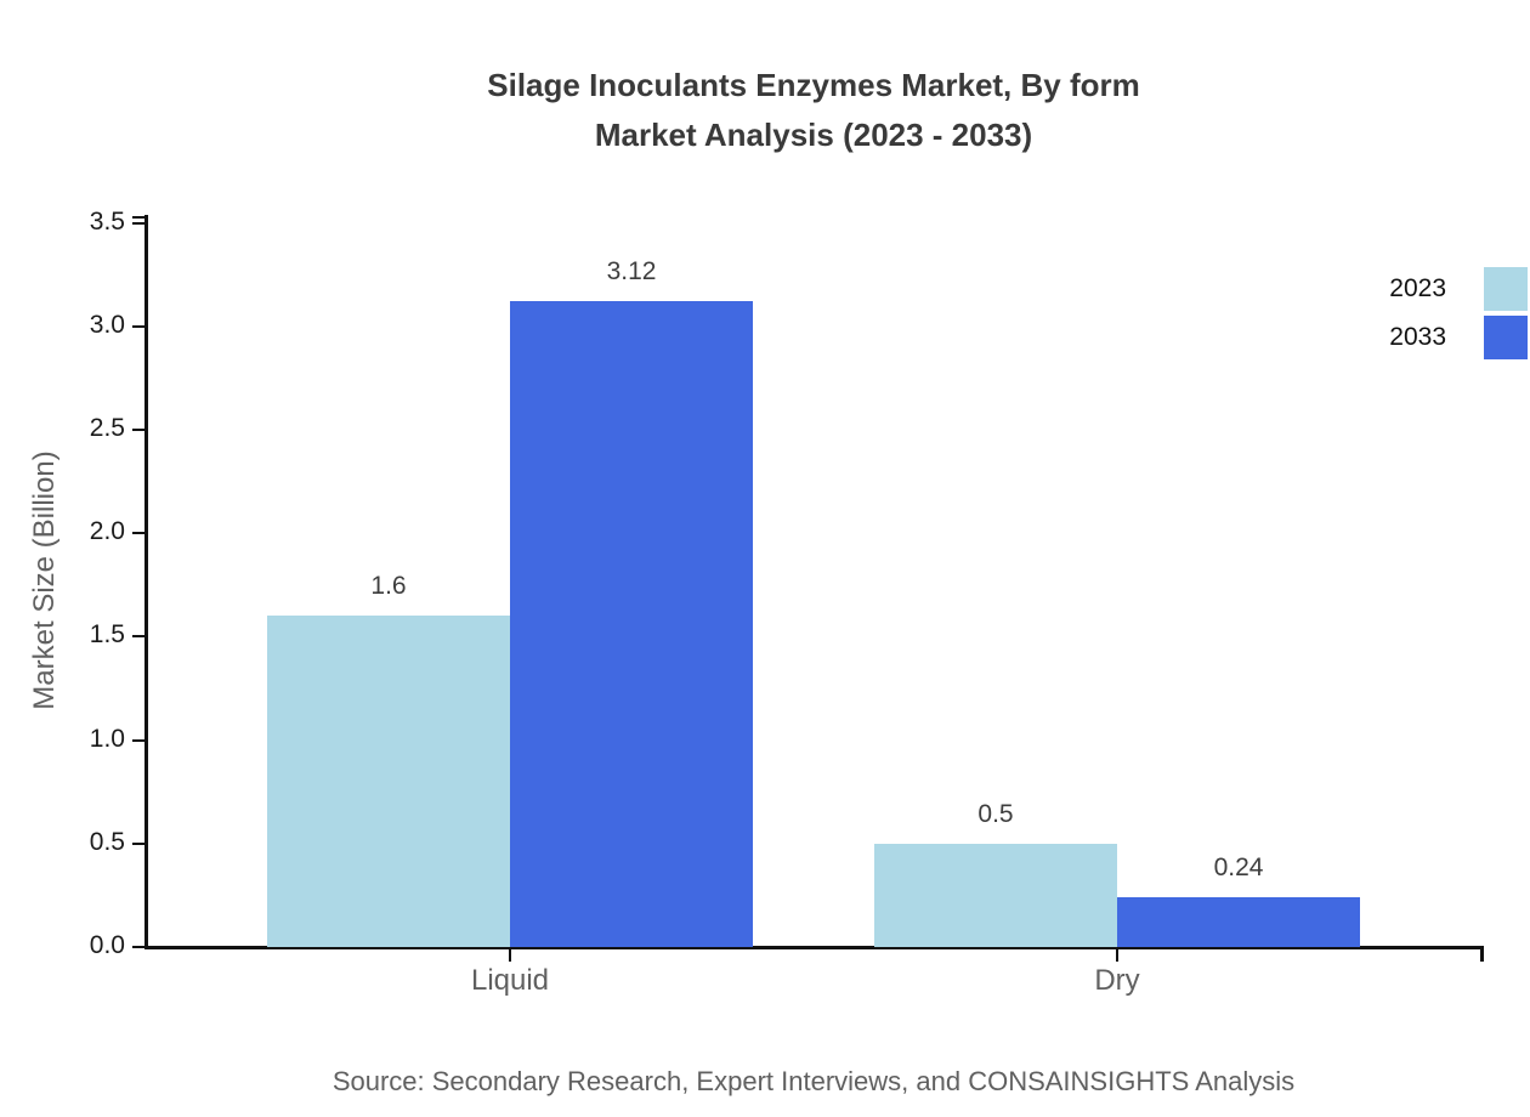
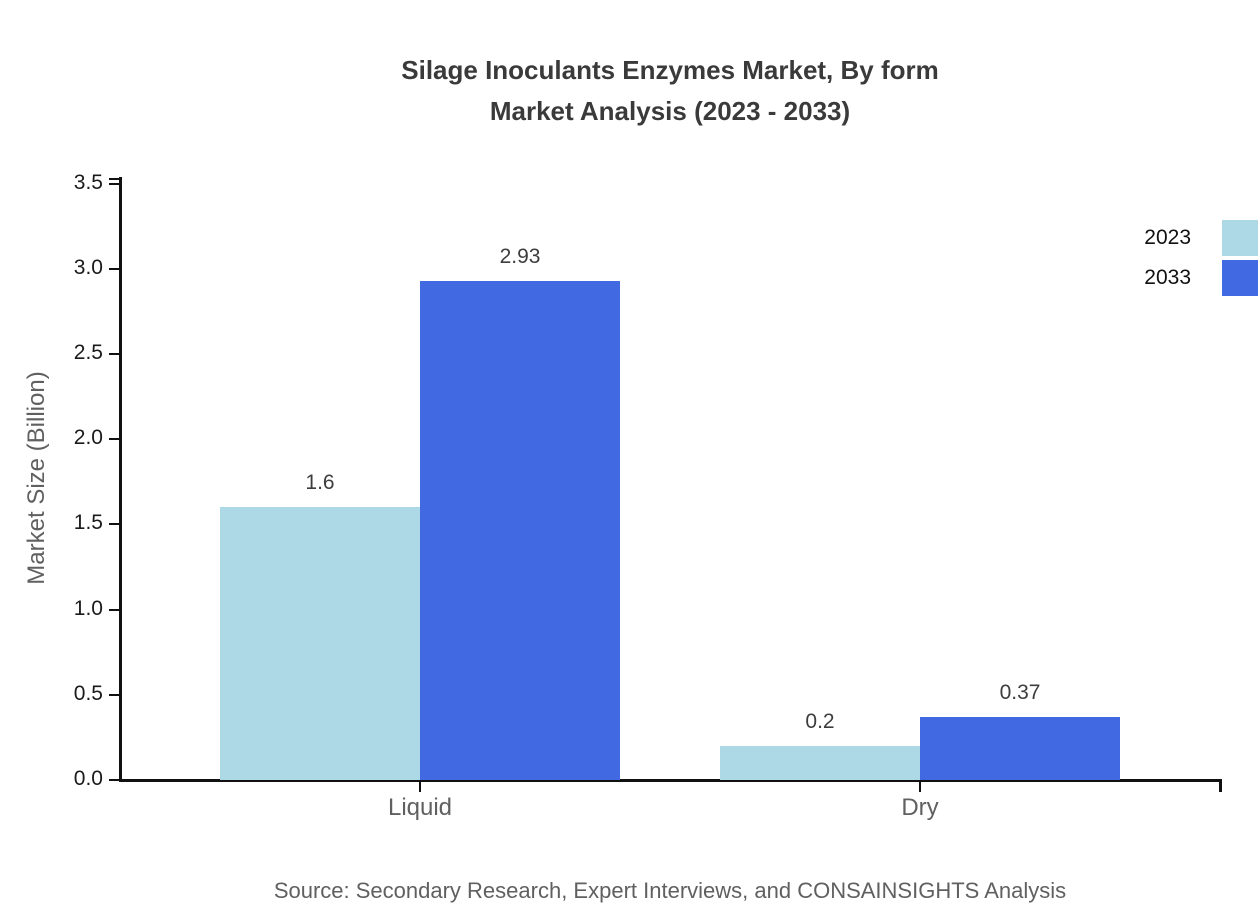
2033/Liquid: 3.12 -> 2.93
2023/Dry: 0.5 -> 0.2
2033/Dry: 0.24 -> 0.37
